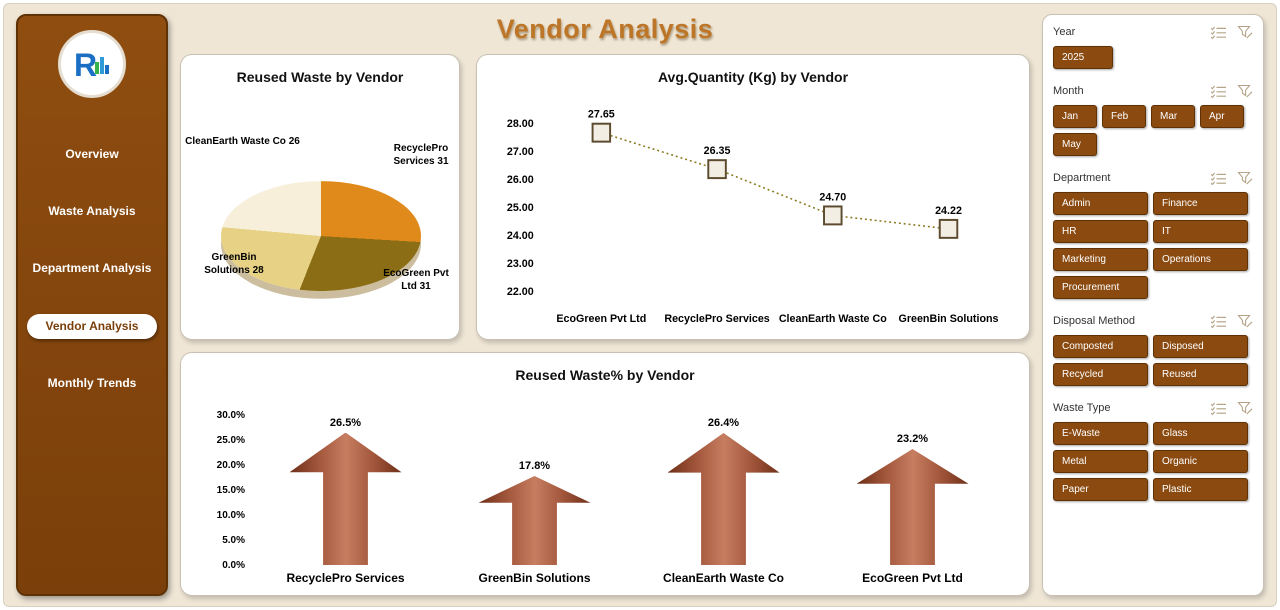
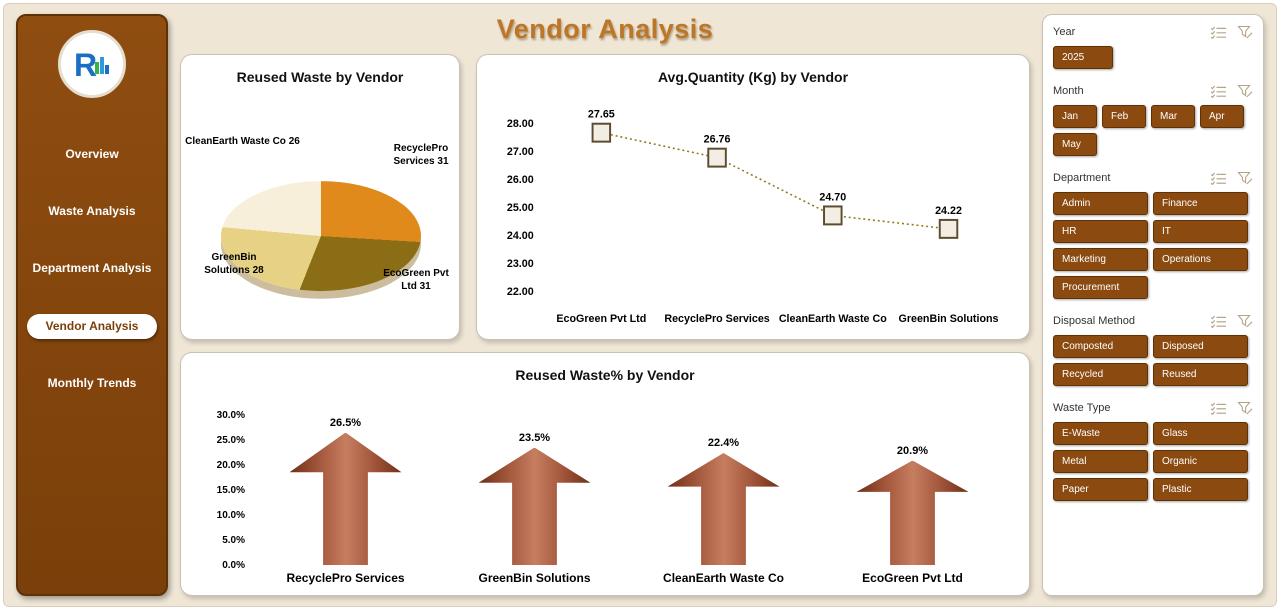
Avg.Quantity (Kg) by Vendor/RecyclePro Services: 26.35 -> 26.76
Reused Waste% by Vendor/GreenBin Solutions: 17.8% -> 23.5%
Reused Waste% by Vendor/CleanEarth Waste Co: 26.4% -> 22.4%
Reused Waste% by Vendor/EcoGreen Pvt Ltd: 23.2% -> 20.9%
